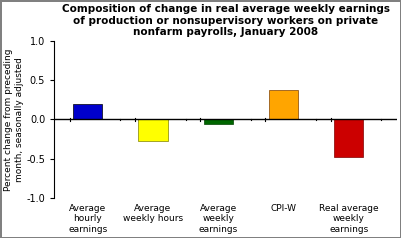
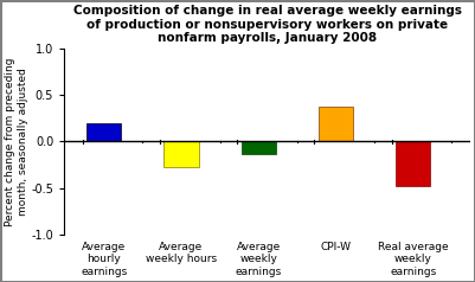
Average weekly earnings: -0.06 -> -0.14
